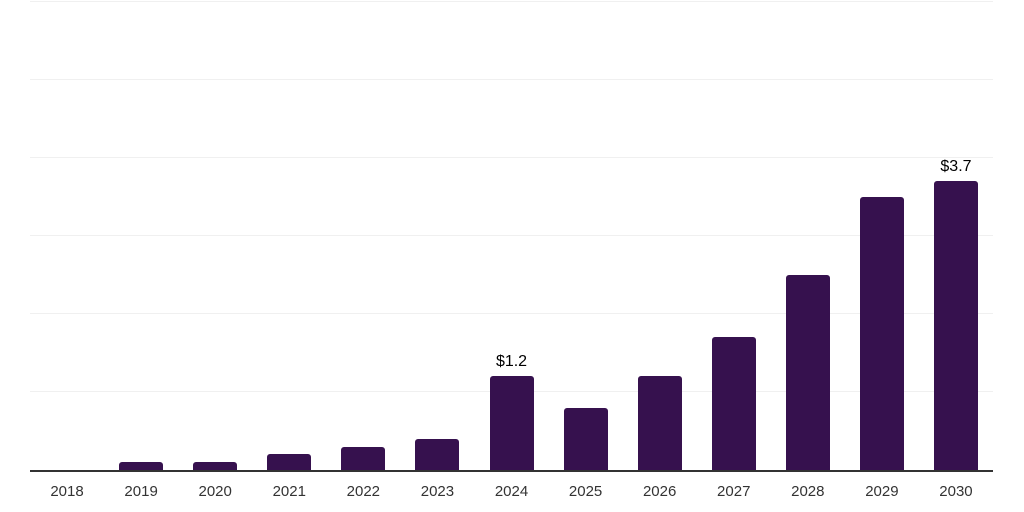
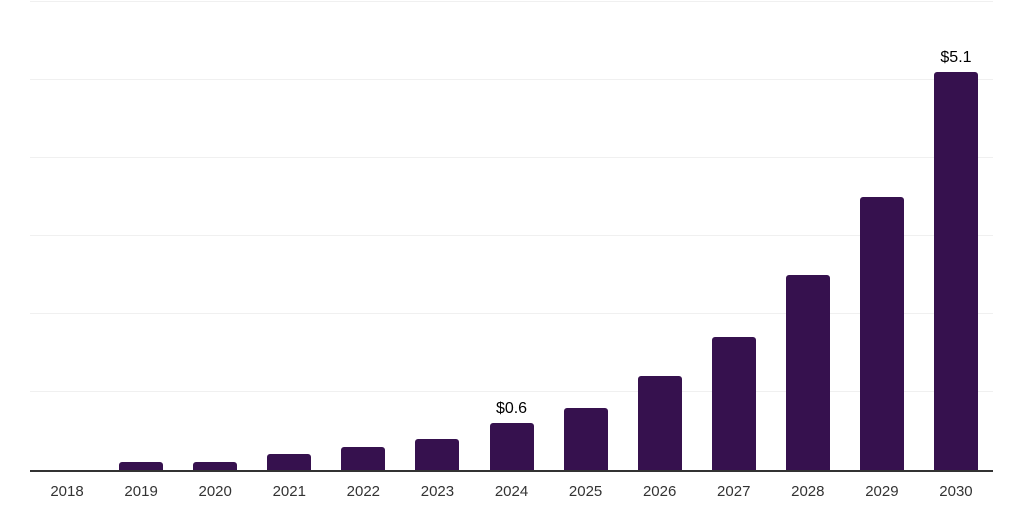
2024: $1.2 -> $0.6
2030: $3.7 -> $5.1
